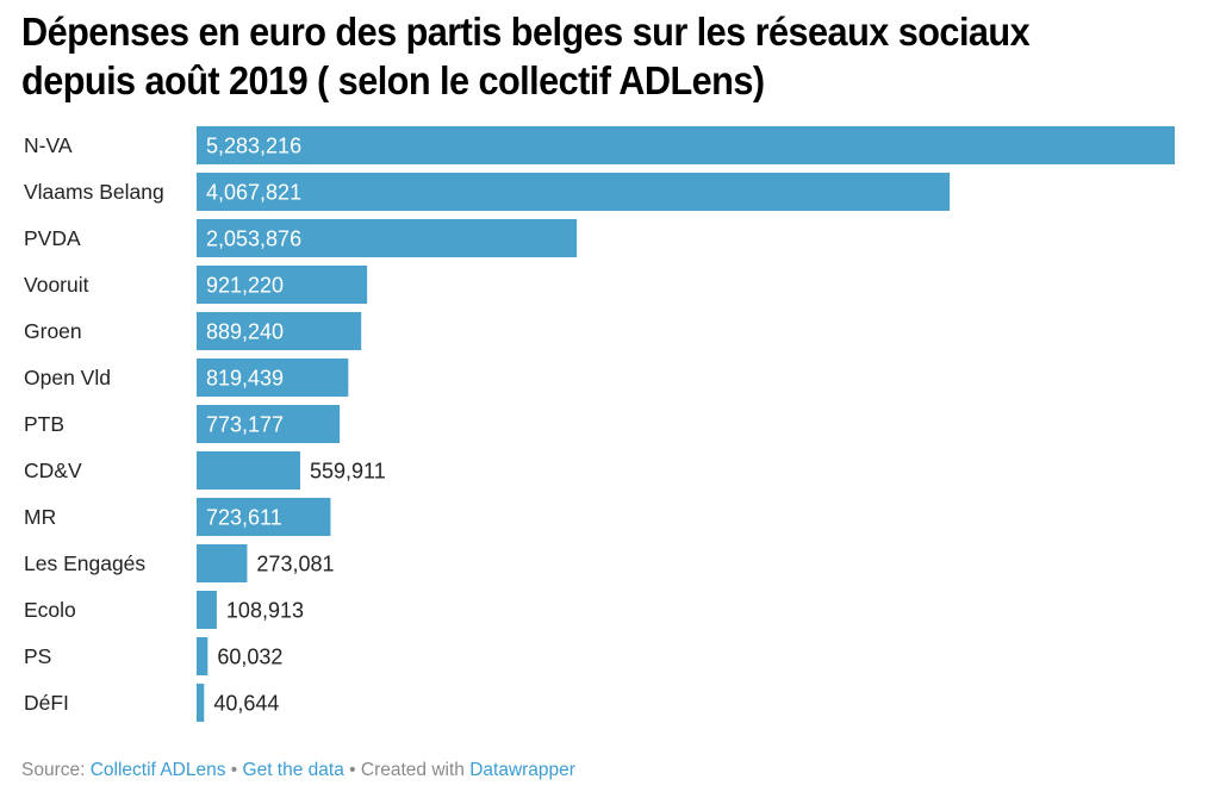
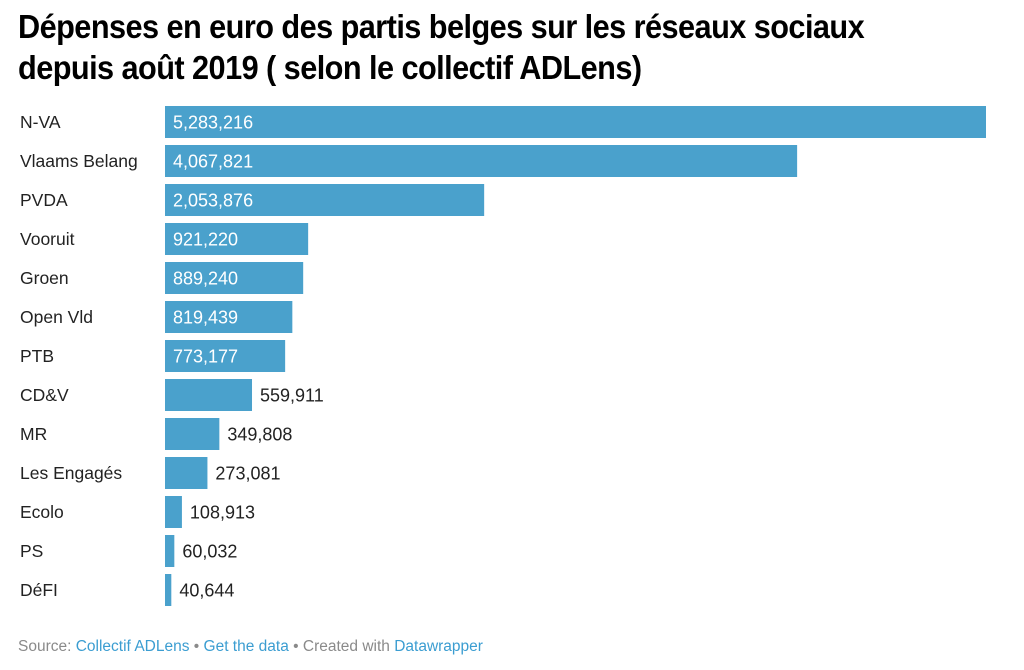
MR: 723,611 -> 349,808
